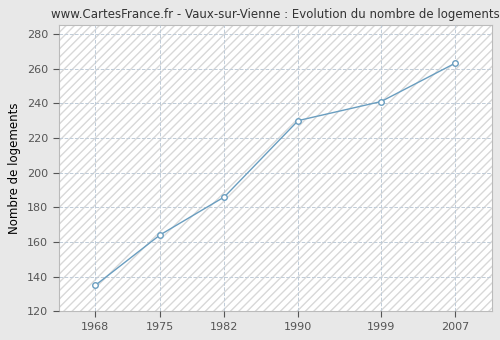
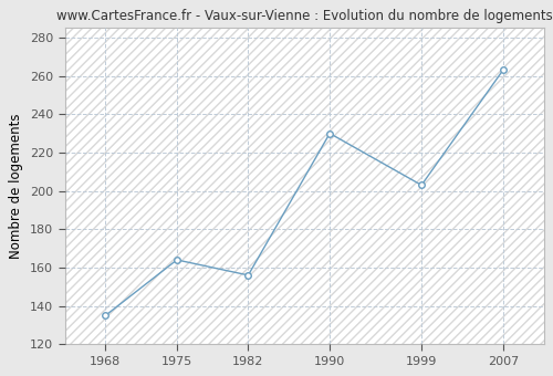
1982: 186 -> 156
1999: 241 -> 203
